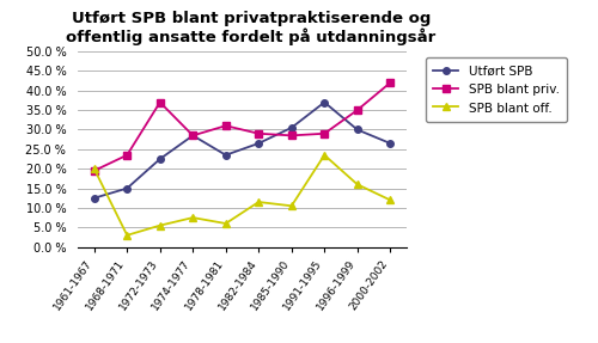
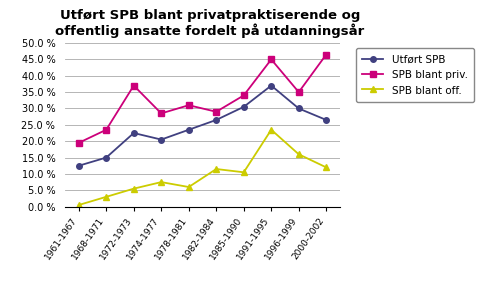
SPB blant off./1961-1967: 20.0 % -> 0.5 %
Utført SPB/1974-1977: 28.5 % -> 20.5 %
SPB blant priv./1985-1990: 28.5 % -> 34.0 %
SPB blant priv./1991-1995: 29.0 % -> 45.0 %
SPB blant priv./2000-2002: 42.0 % -> 46.5 %
